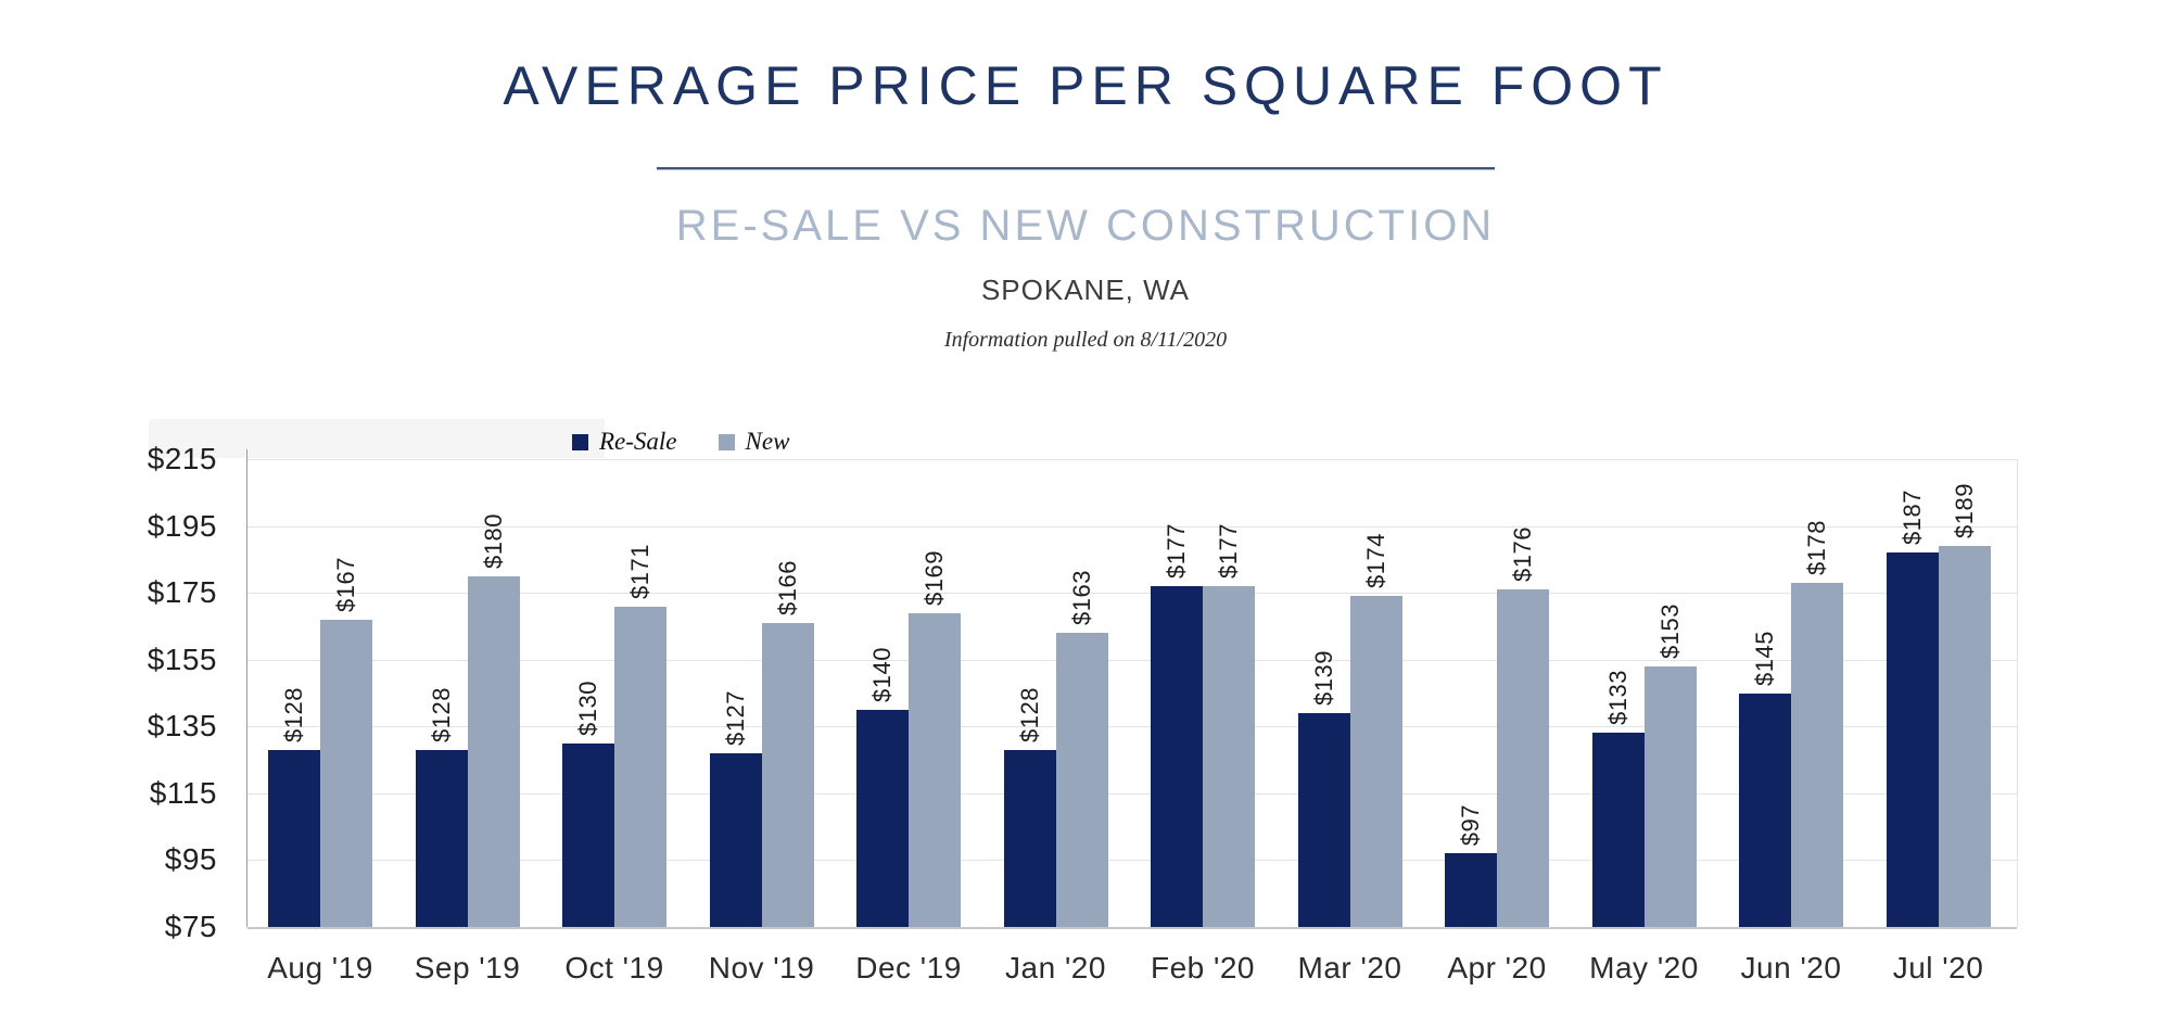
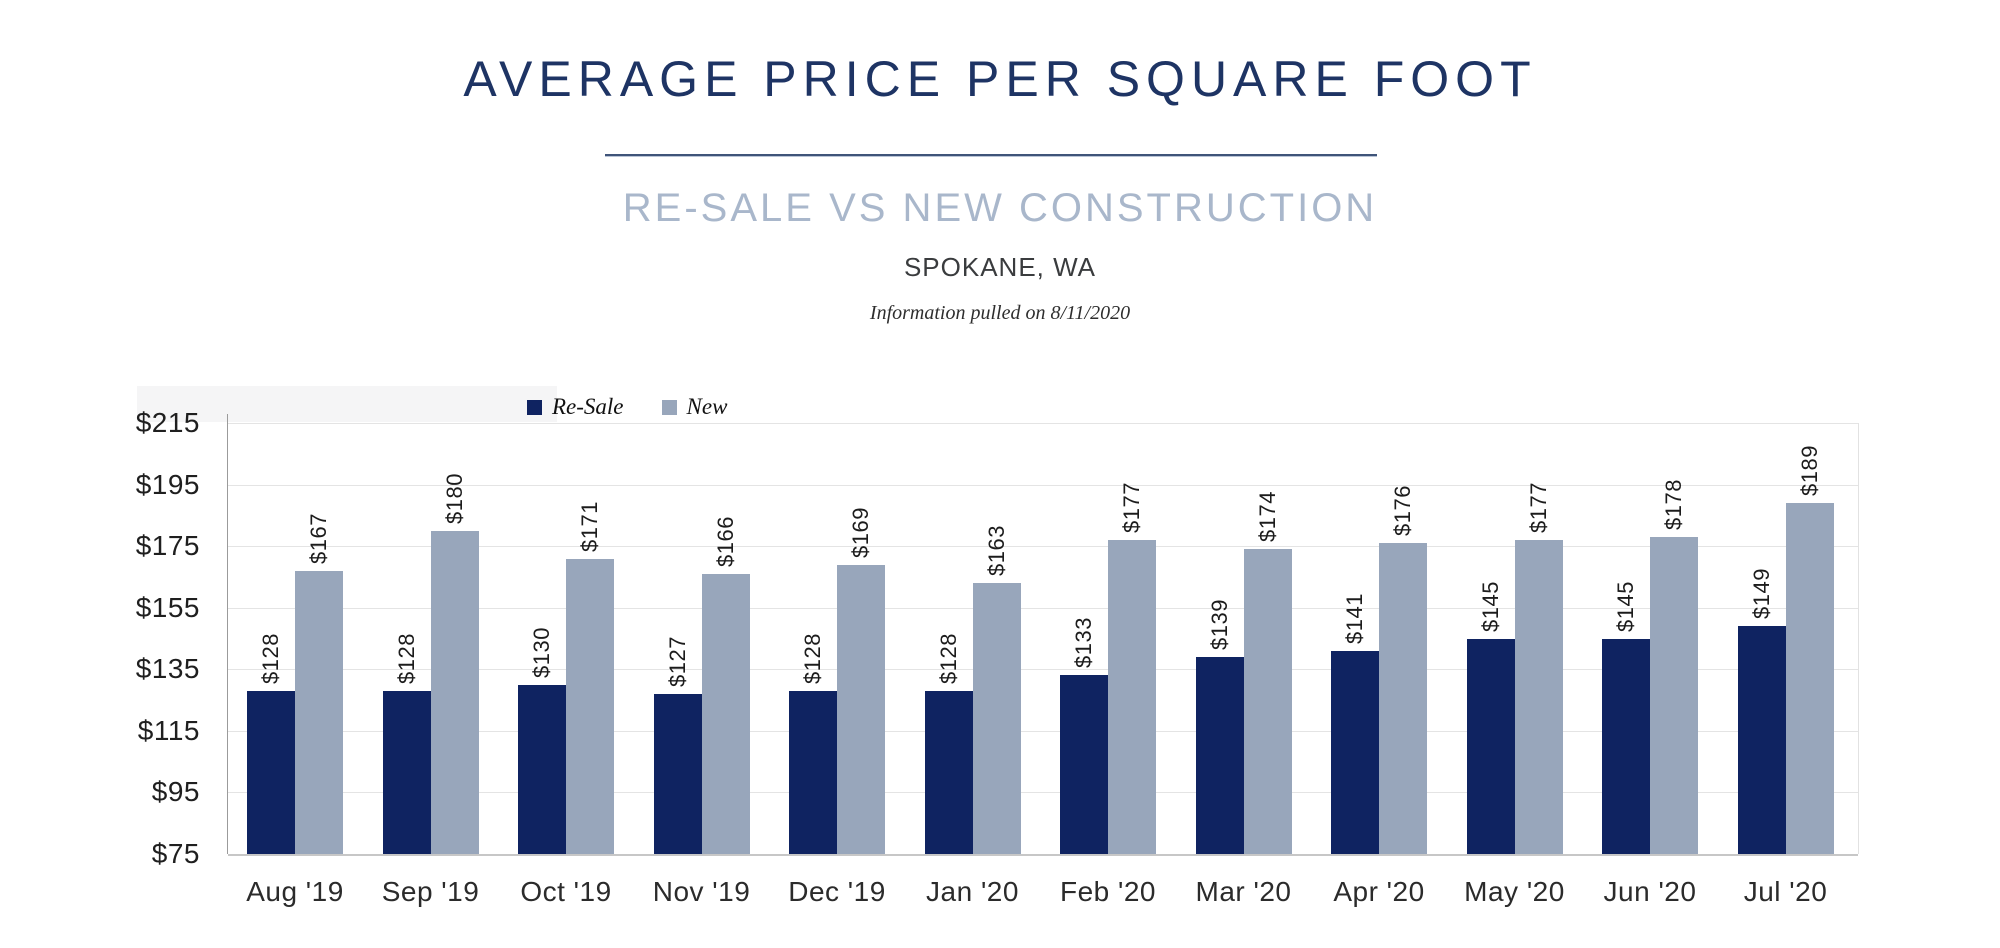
Re-Sale/Dec '19: $140 -> $128
Re-Sale/Feb '20: $177 -> $133
Re-Sale/Apr '20: $97 -> $141
Re-Sale/May '20: $133 -> $145
New/May '20: $153 -> $177
Re-Sale/Jul '20: $187 -> $149
